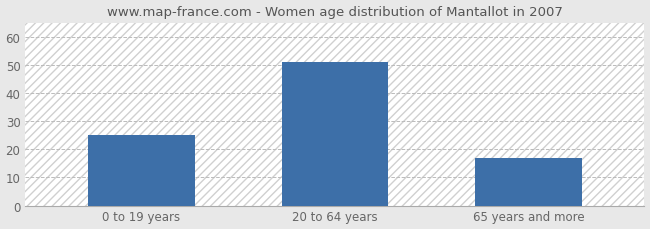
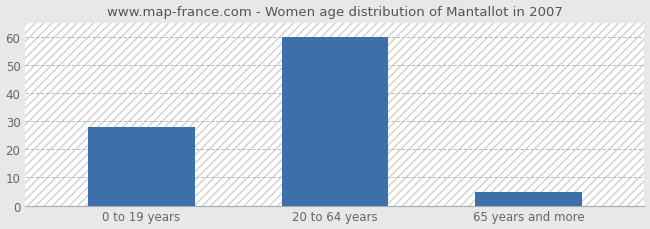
0 to 19 years: 25 -> 28
20 to 64 years: 51 -> 60
65 years and more: 17 -> 5
